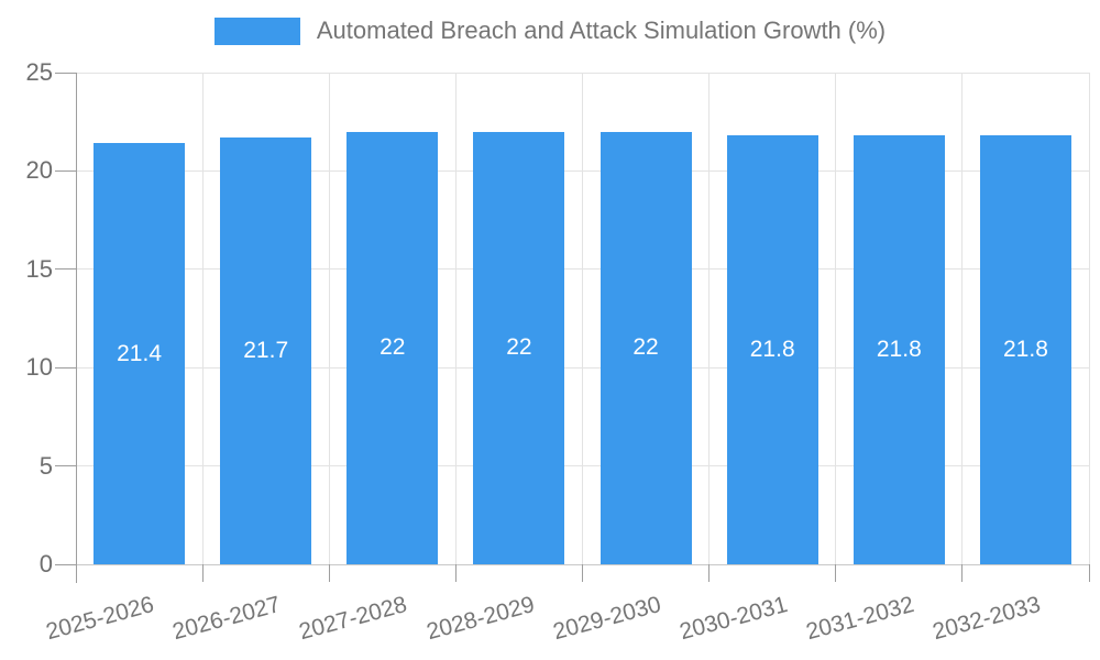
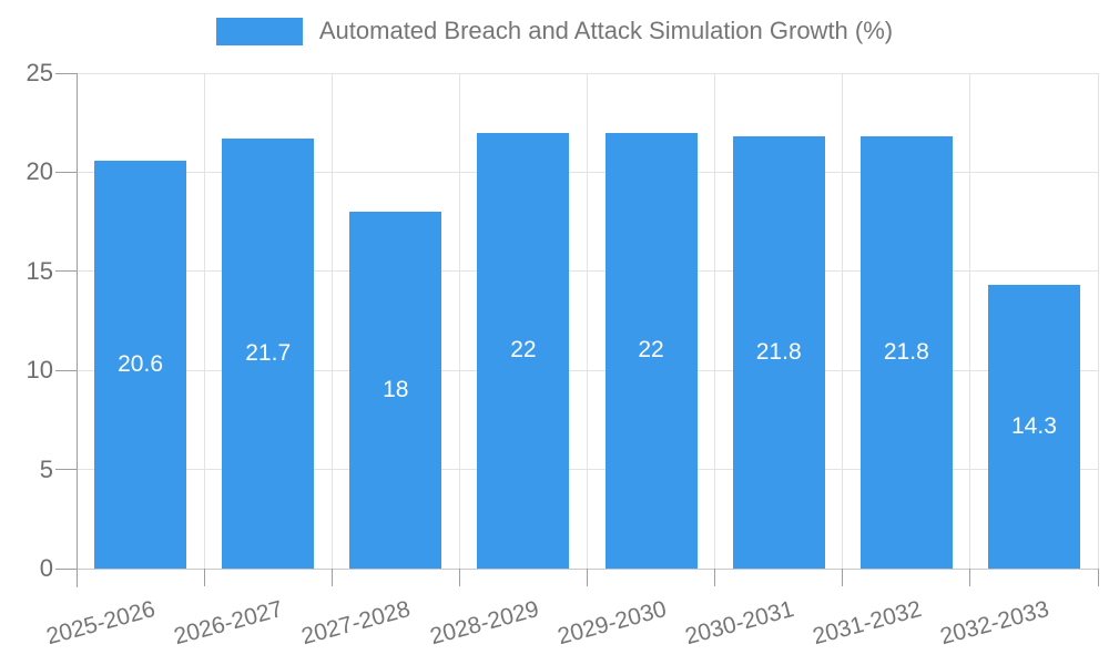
2025-2026: 21.4 -> 20.6
2027-2028: 22 -> 18
2032-2033: 21.8 -> 14.3
